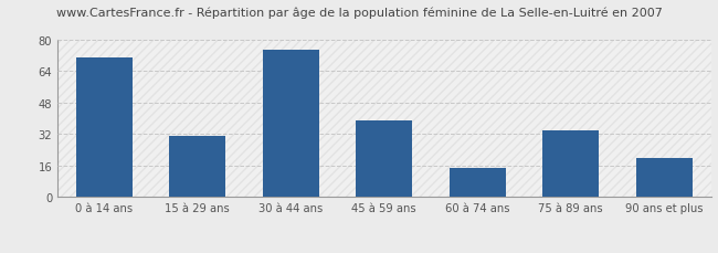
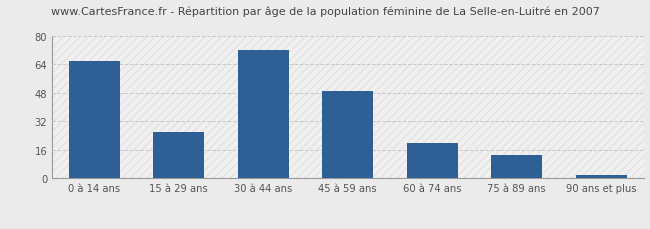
0 à 14 ans: 71 -> 66
15 à 29 ans: 31 -> 26
30 à 44 ans: 75 -> 72
45 à 59 ans: 39 -> 49
60 à 74 ans: 15 -> 20
75 à 89 ans: 34 -> 13
90 ans et plus: 20 -> 2
